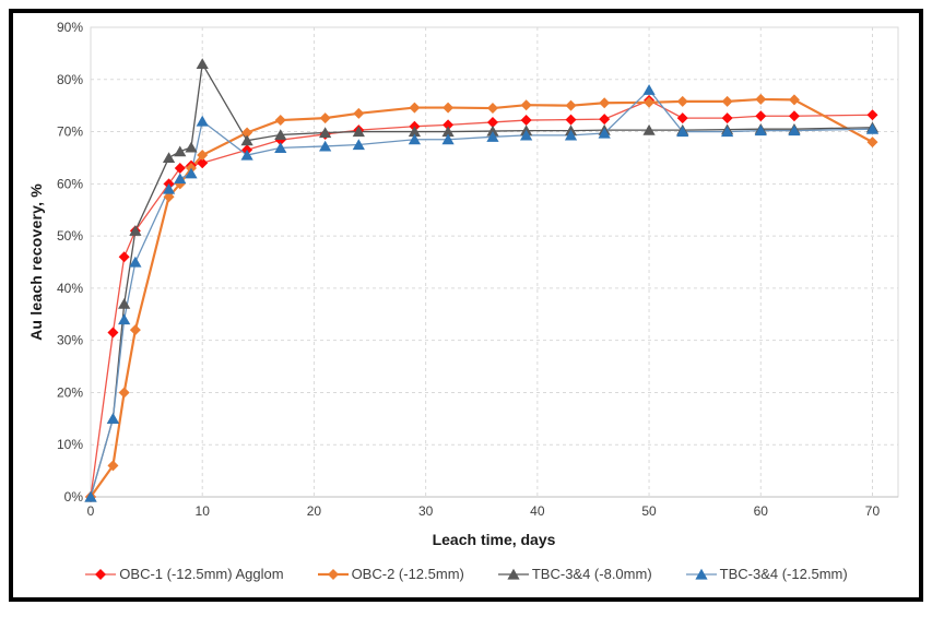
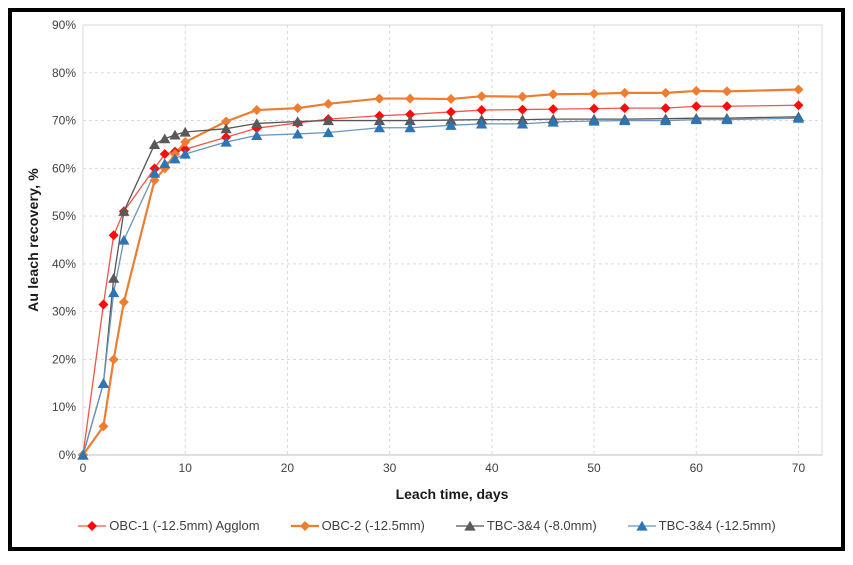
TBC-3&4 (-8.0mm)/10: 83% -> 68%
TBC-3&4 (-12.5mm)/10: 72% -> 63%
OBC-1 (-12.5mm) Agglom/50: 76% -> 72%
TBC-3&4 (-12.5mm)/50: 78% -> 70%
OBC-2 (-12.5mm)/70: 68% -> 76%
